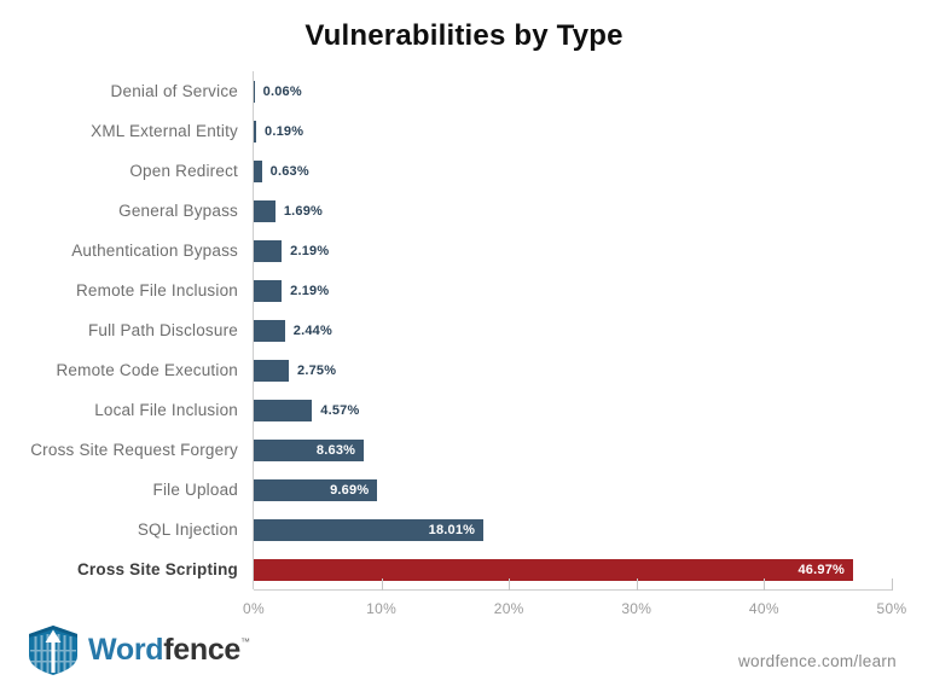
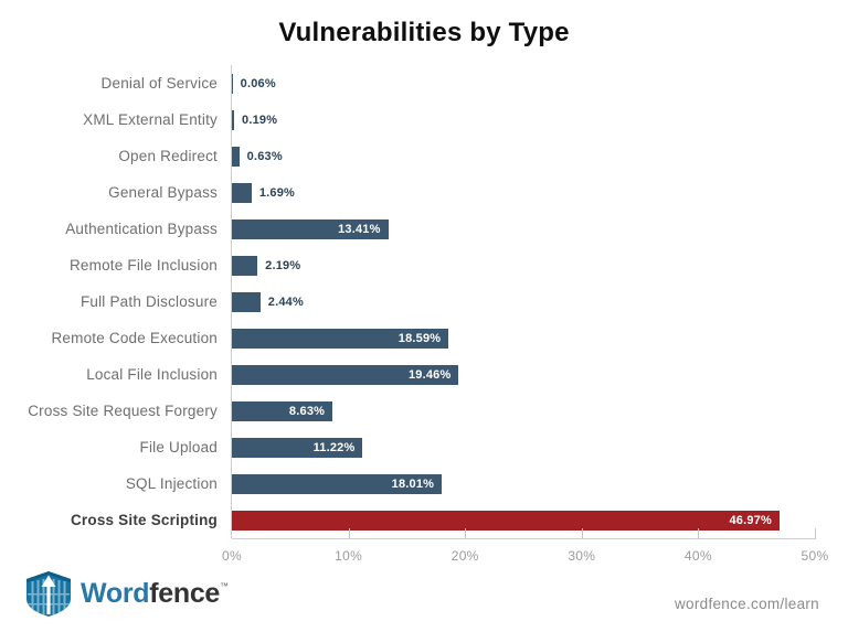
Authentication Bypass: 2.19% -> 13.41%
Remote Code Execution: 2.75% -> 18.59%
Local File Inclusion: 4.57% -> 19.46%
File Upload: 9.69% -> 11.22%
